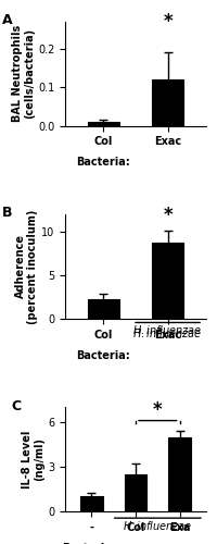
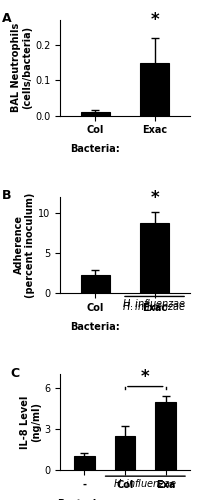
Exac: 0.12 -> 0.15
